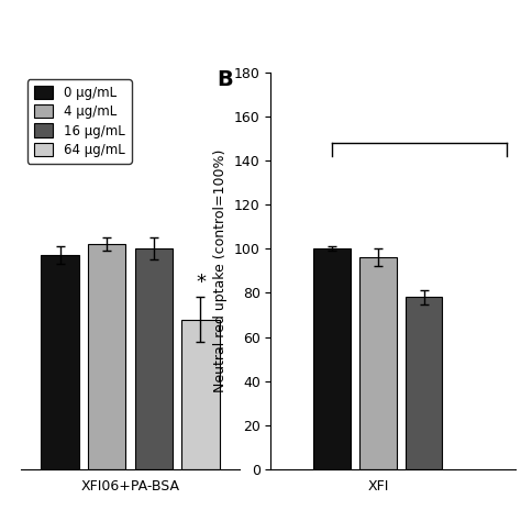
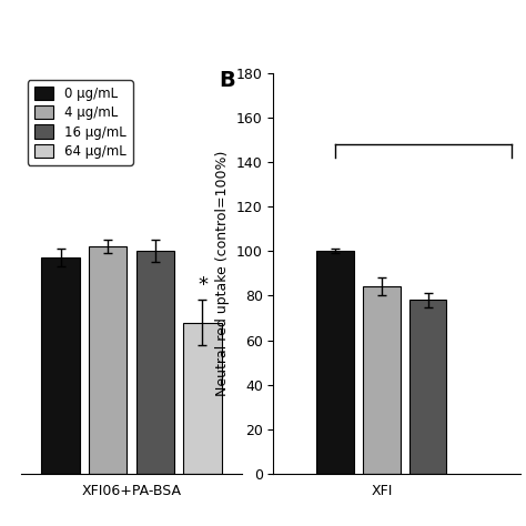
XFI: 96 -> 84
